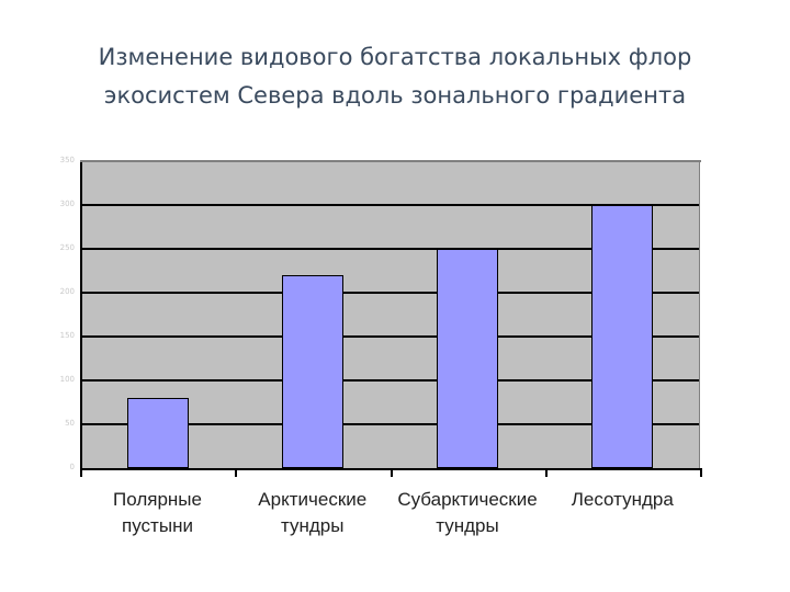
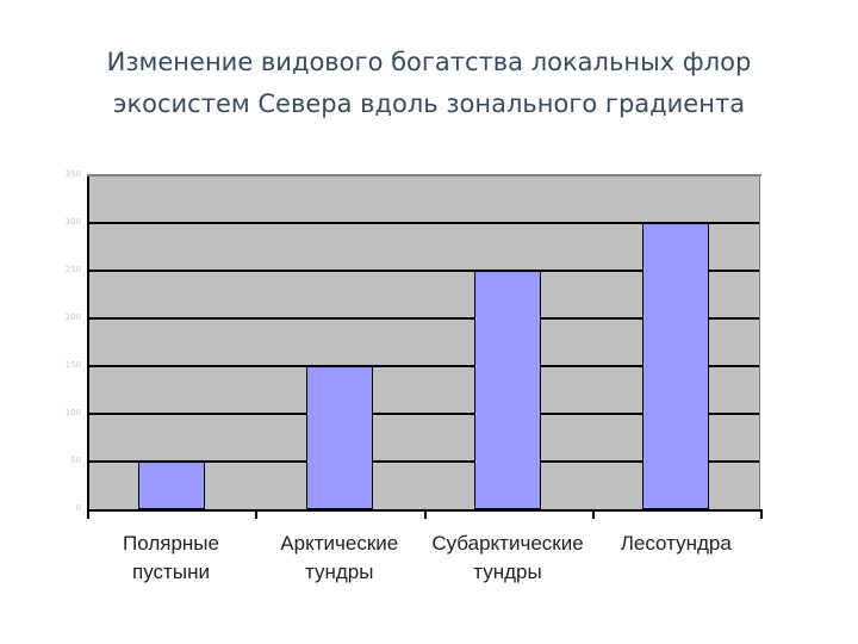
Полярные пустыни: 80 -> 50
Арктические тундры: 220 -> 150
